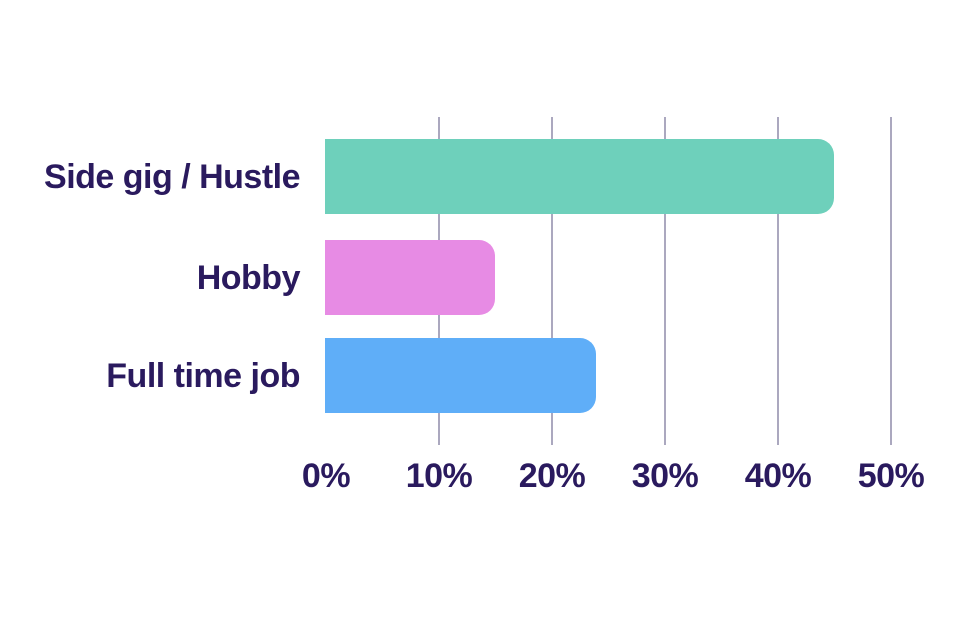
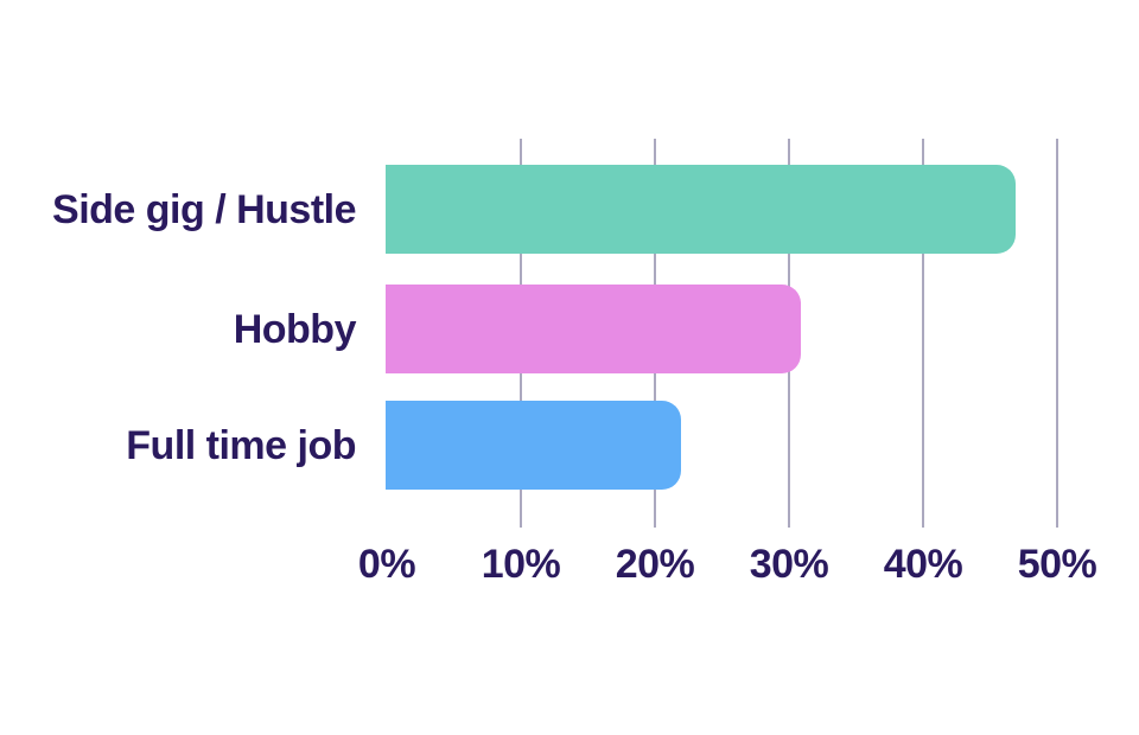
Side gig / Hustle: 45% -> 47%
Hobby: 15% -> 31%
Full time job: 24% -> 22%
